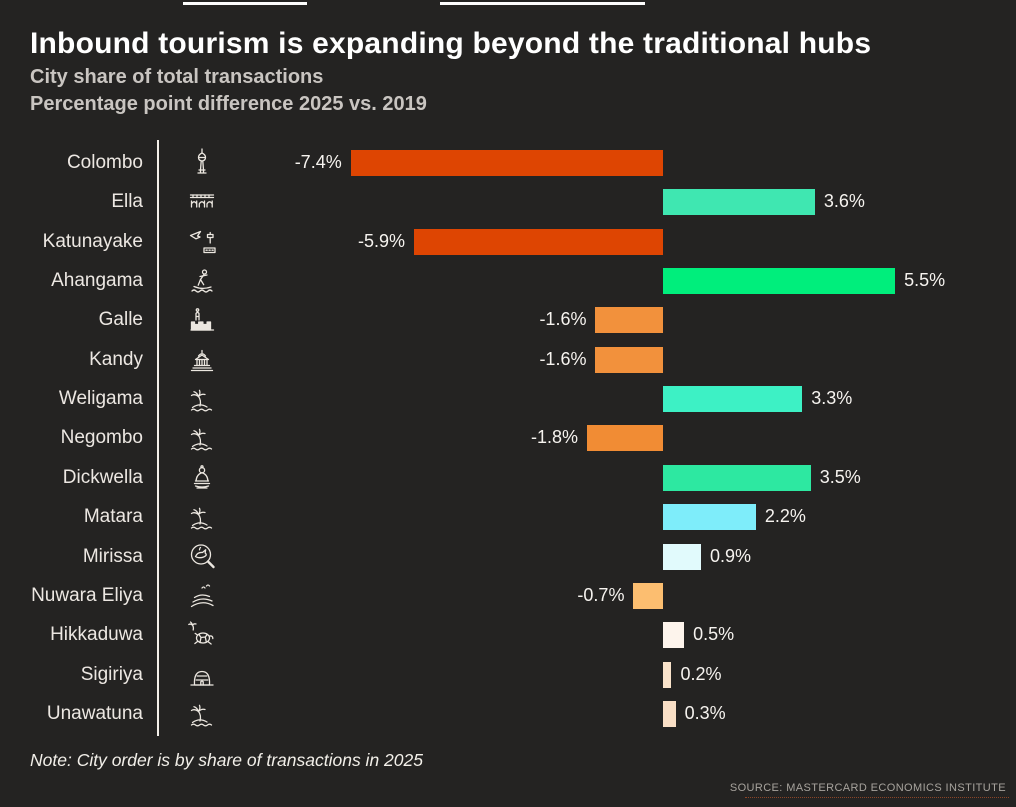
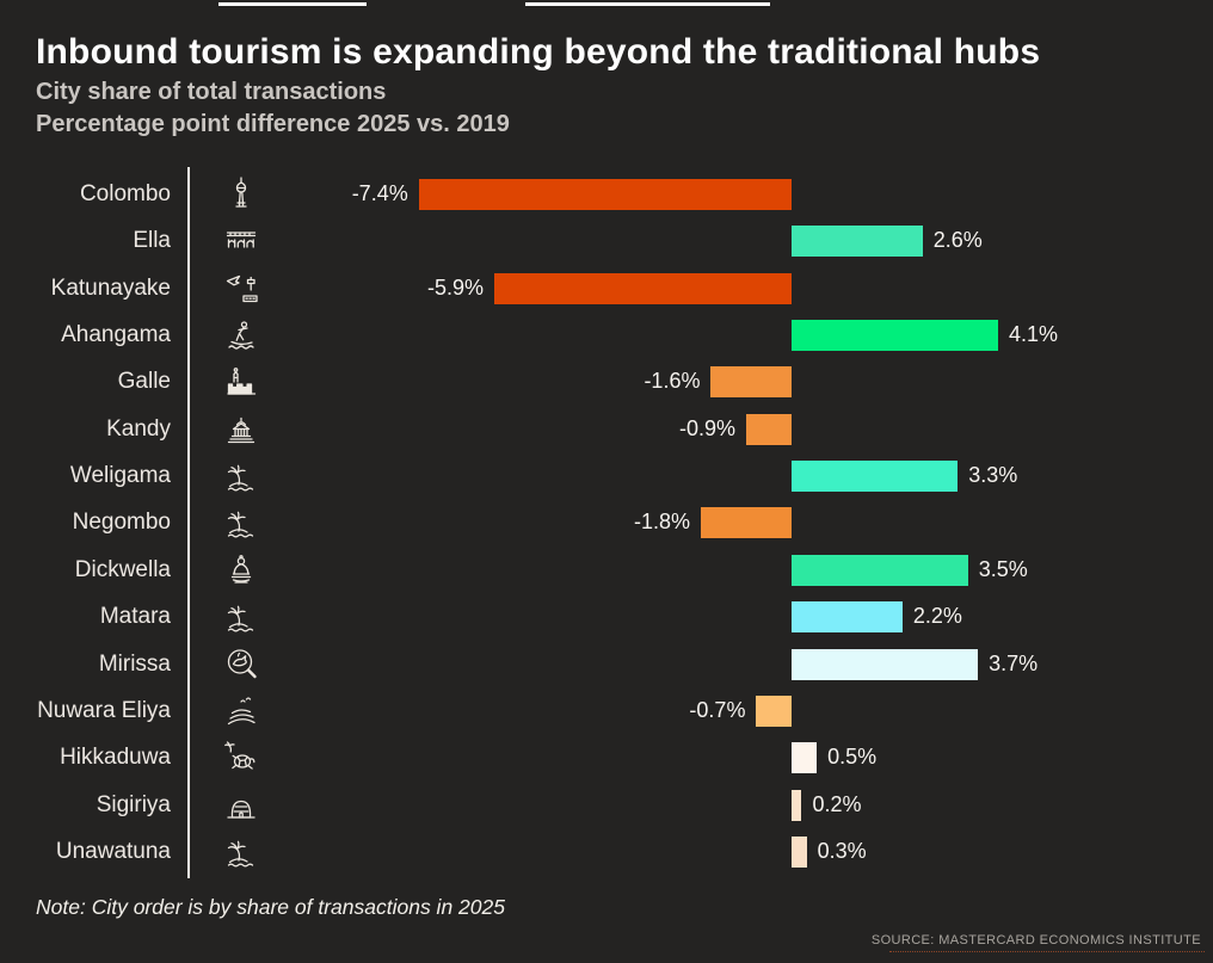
Ella: 3.6% -> 2.6%
Ahangama: 5.5% -> 4.1%
Kandy: -1.6% -> -0.9%
Mirissa: 0.9% -> 3.7%
